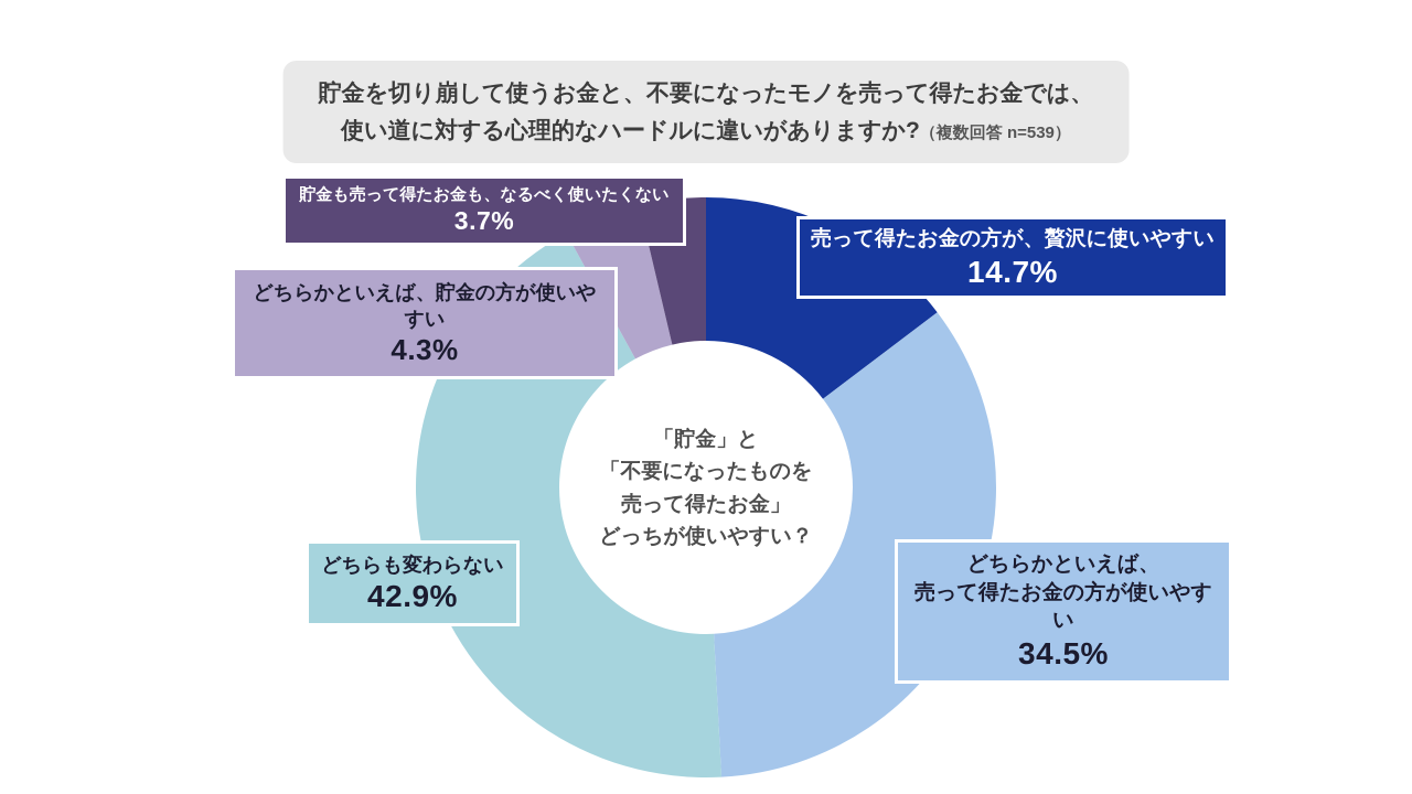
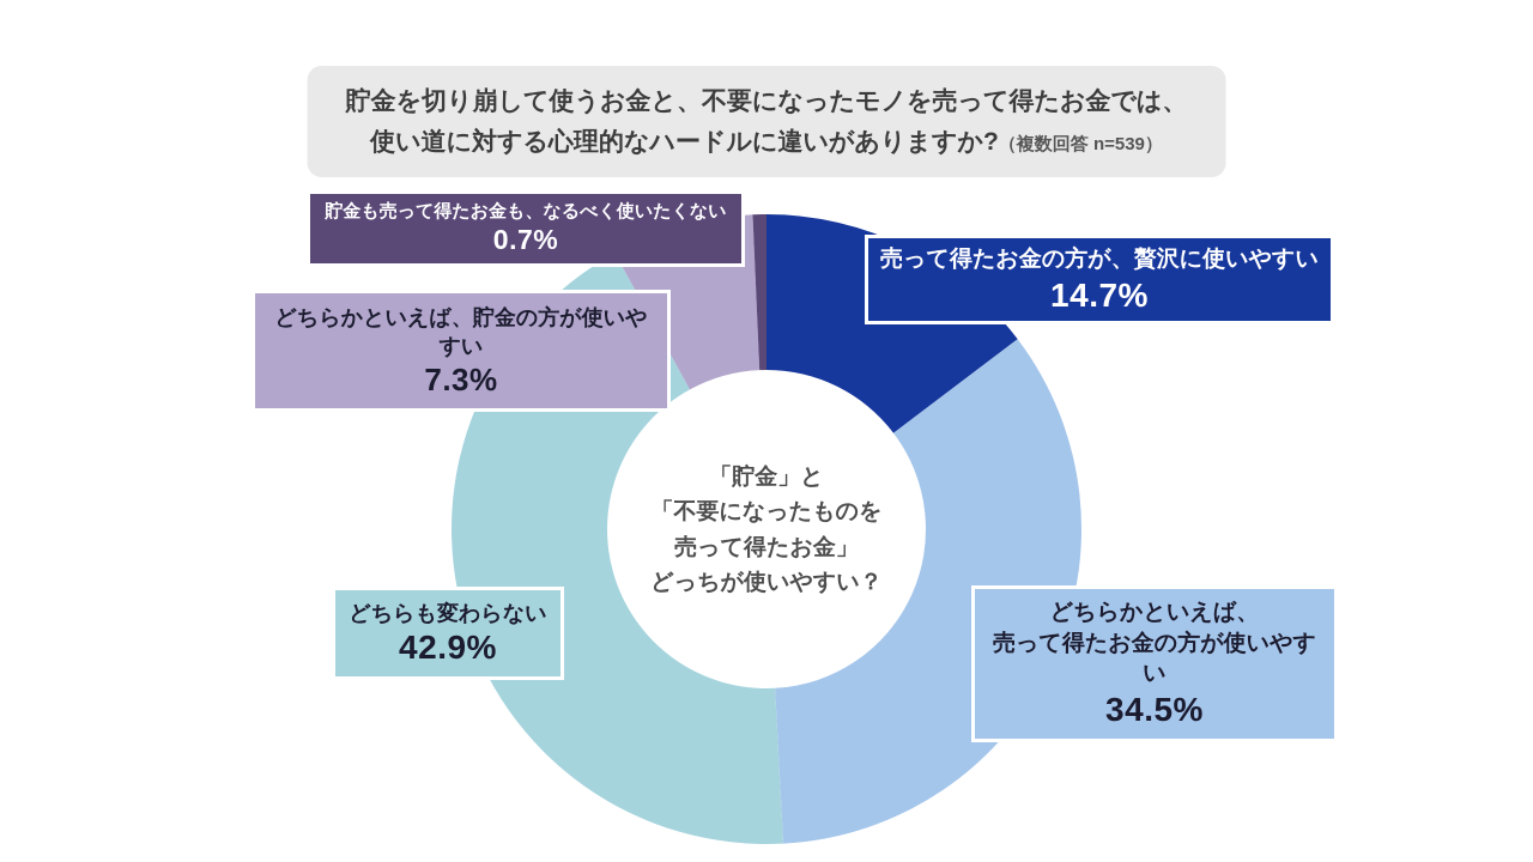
どちらかといえば、貯金の方が使いやすい: 4.3% -> 7.3%
貯金も売って得たお金も、なるべく使いたくない: 3.7% -> 0.7%
